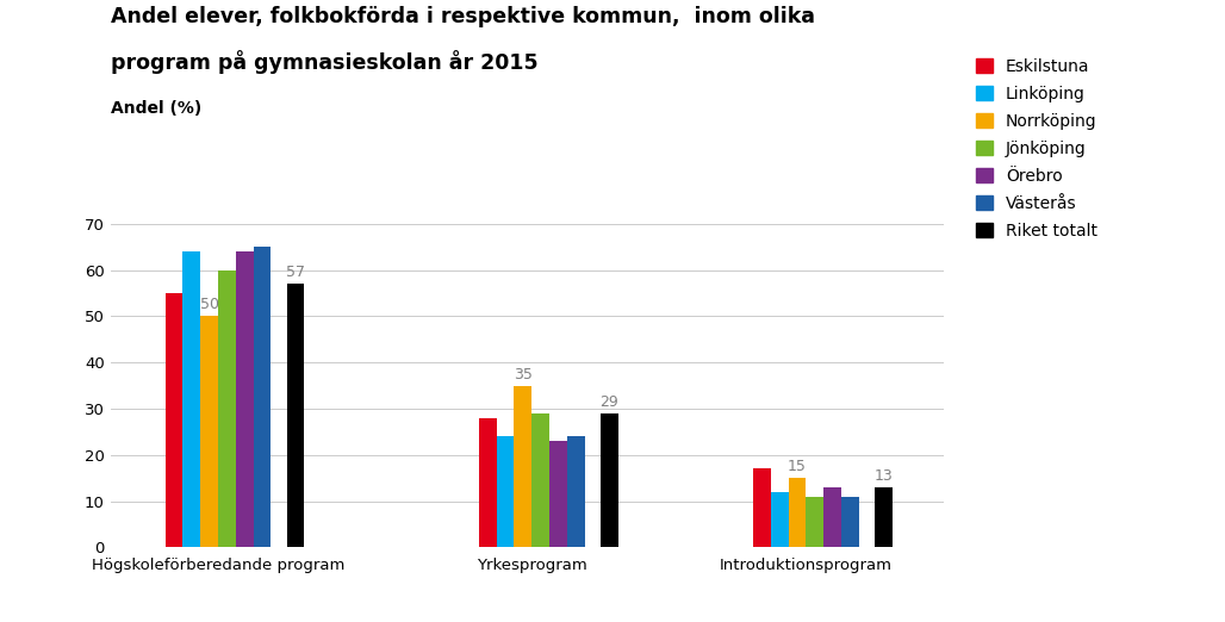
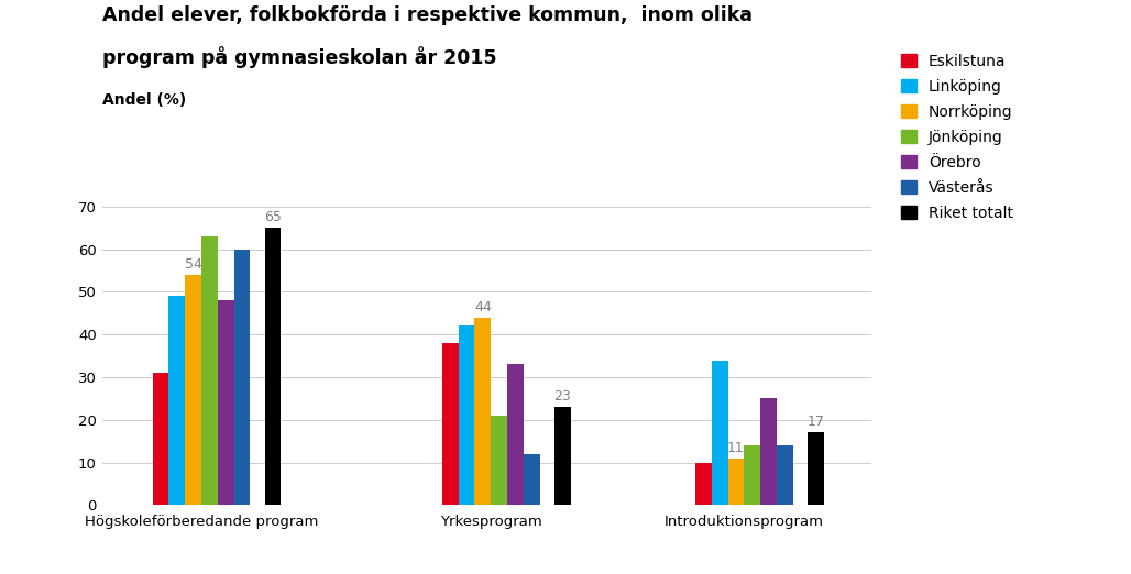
Eskilstuna/Högskoleförberedande program: 55 -> 31
Linköping/Högskoleförberedande program: 64 -> 49
Norrköping/Högskoleförberedande program: 50 -> 54
Jönköping/Högskoleförberedande program: 60 -> 63
Örebro/Högskoleförberedande program: 64 -> 48
Västerås/Högskoleförberedande program: 65 -> 60
Riket totalt/Högskoleförberedande program: 57 -> 65
Eskilstuna/Yrkesprogram: 28 -> 38
Linköping/Yrkesprogram: 24 -> 42
Norrköping/Yrkesprogram: 35 -> 44
Jönköping/Yrkesprogram: 29 -> 21
Örebro/Yrkesprogram: 23 -> 33
Västerås/Yrkesprogram: 24 -> 12
Riket totalt/Yrkesprogram: 29 -> 23
Eskilstuna/Introduktionsprogram: 17 -> 10
Linköping/Introduktionsprogram: 12 -> 34
Norrköping/Introduktionsprogram: 15 -> 11
Jönköping/Introduktionsprogram: 11 -> 14
Örebro/Introduktionsprogram: 13 -> 25
Västerås/Introduktionsprogram: 11 -> 14
Riket totalt/Introduktionsprogram: 13 -> 17
